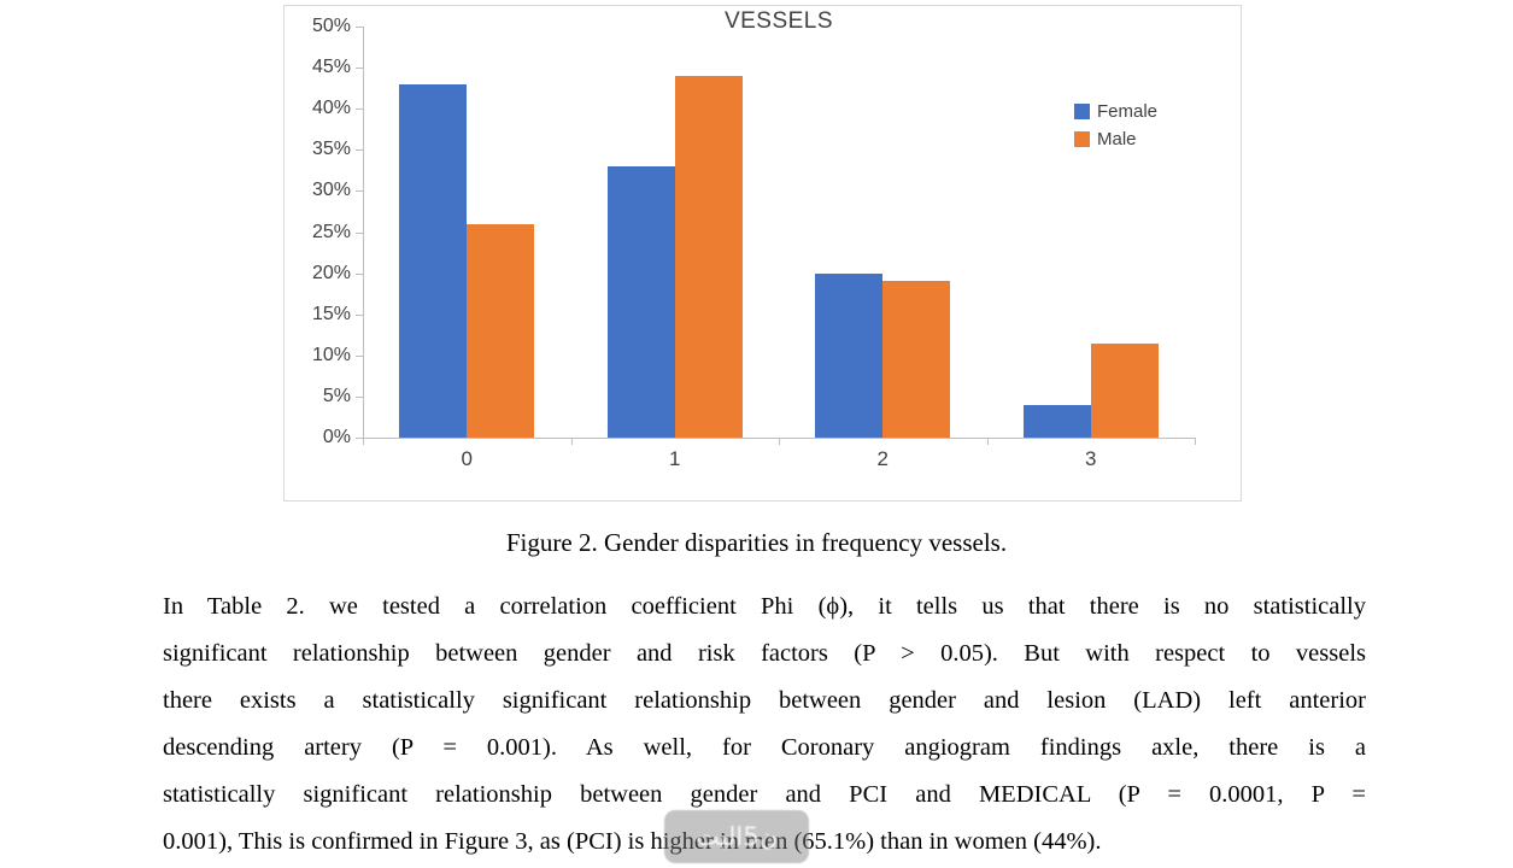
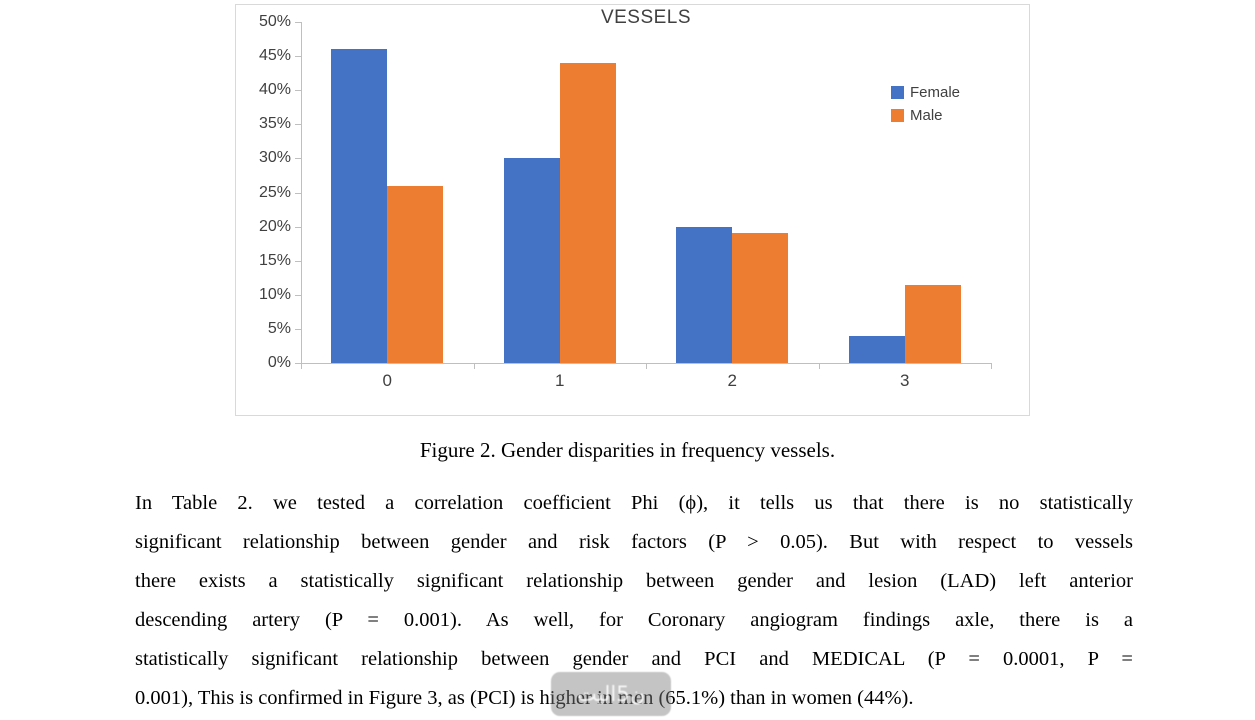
Female/0: 43% -> 46%
Female/1: 33% -> 30%
